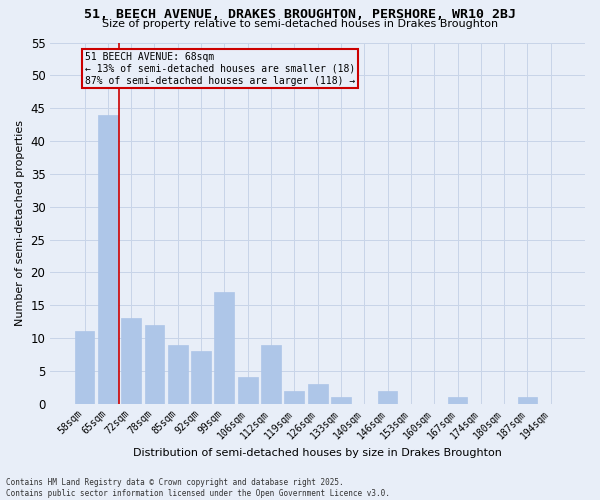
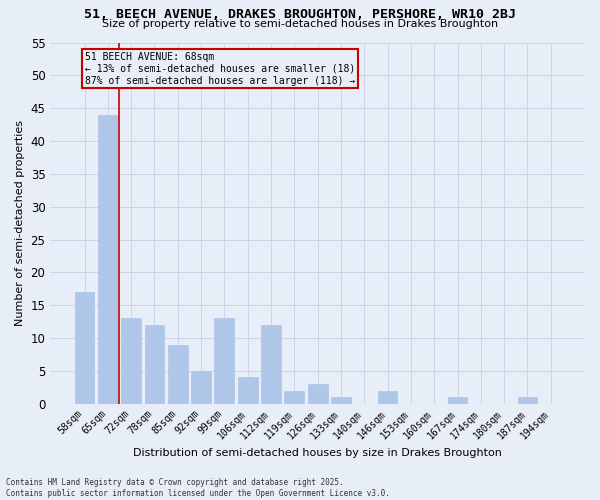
58sqm: 11 -> 17
92sqm: 8 -> 5
99sqm: 17 -> 13
112sqm: 9 -> 12
